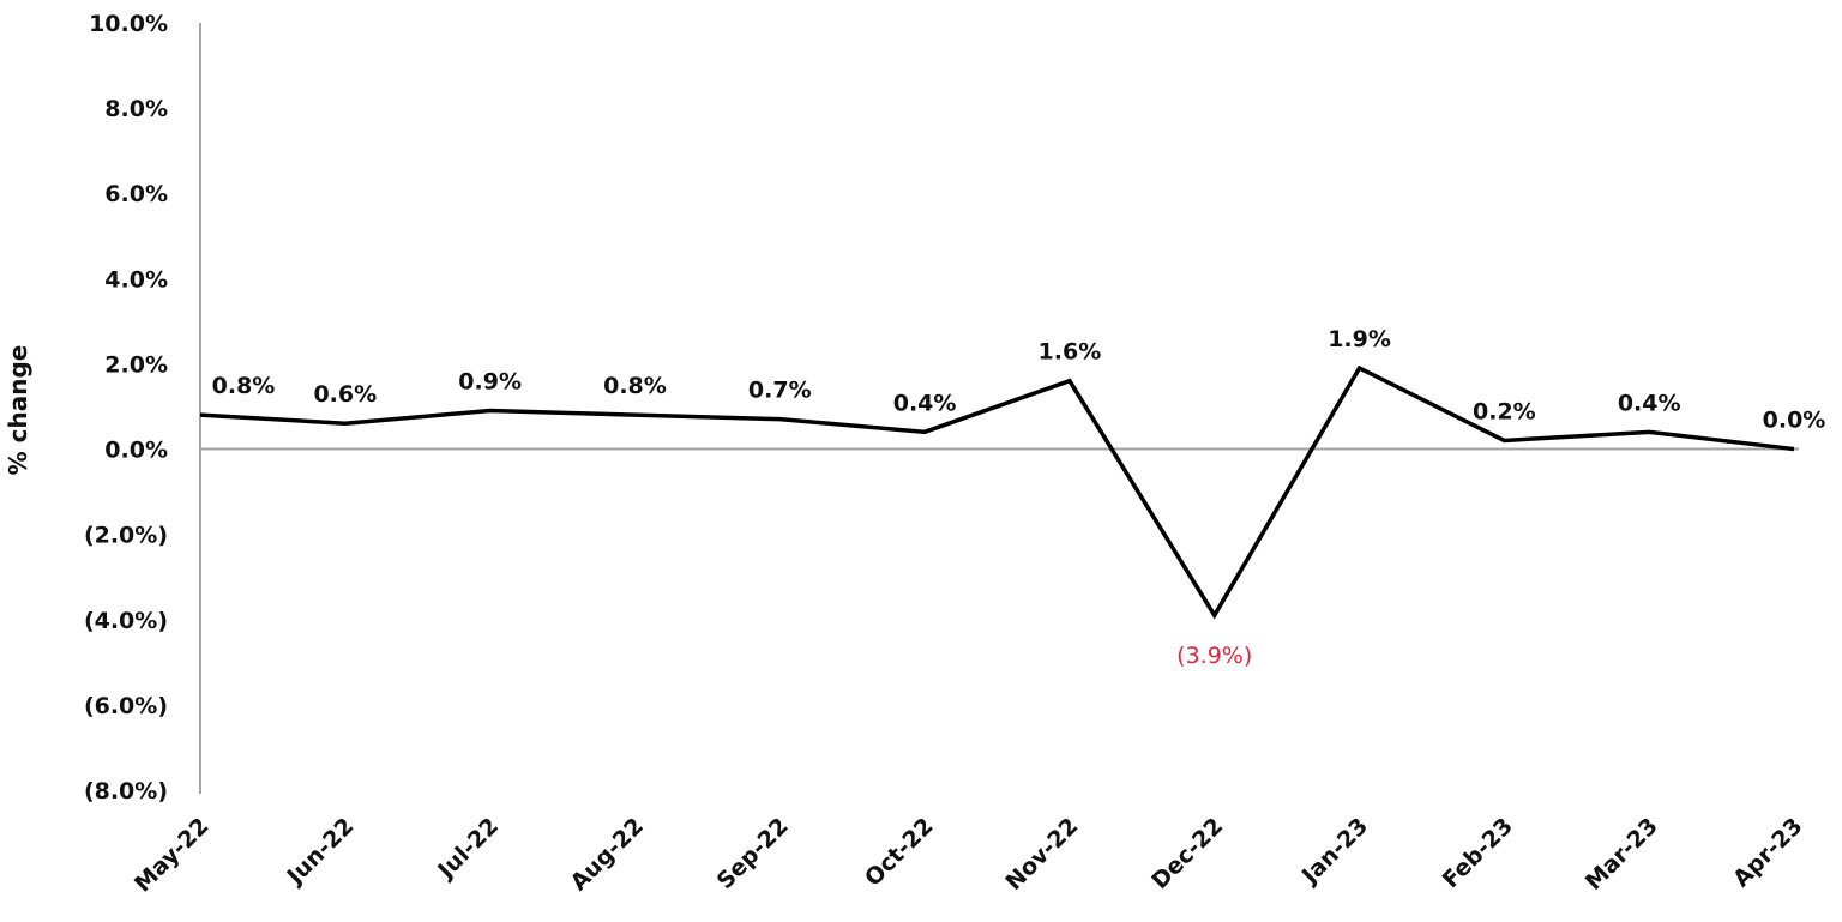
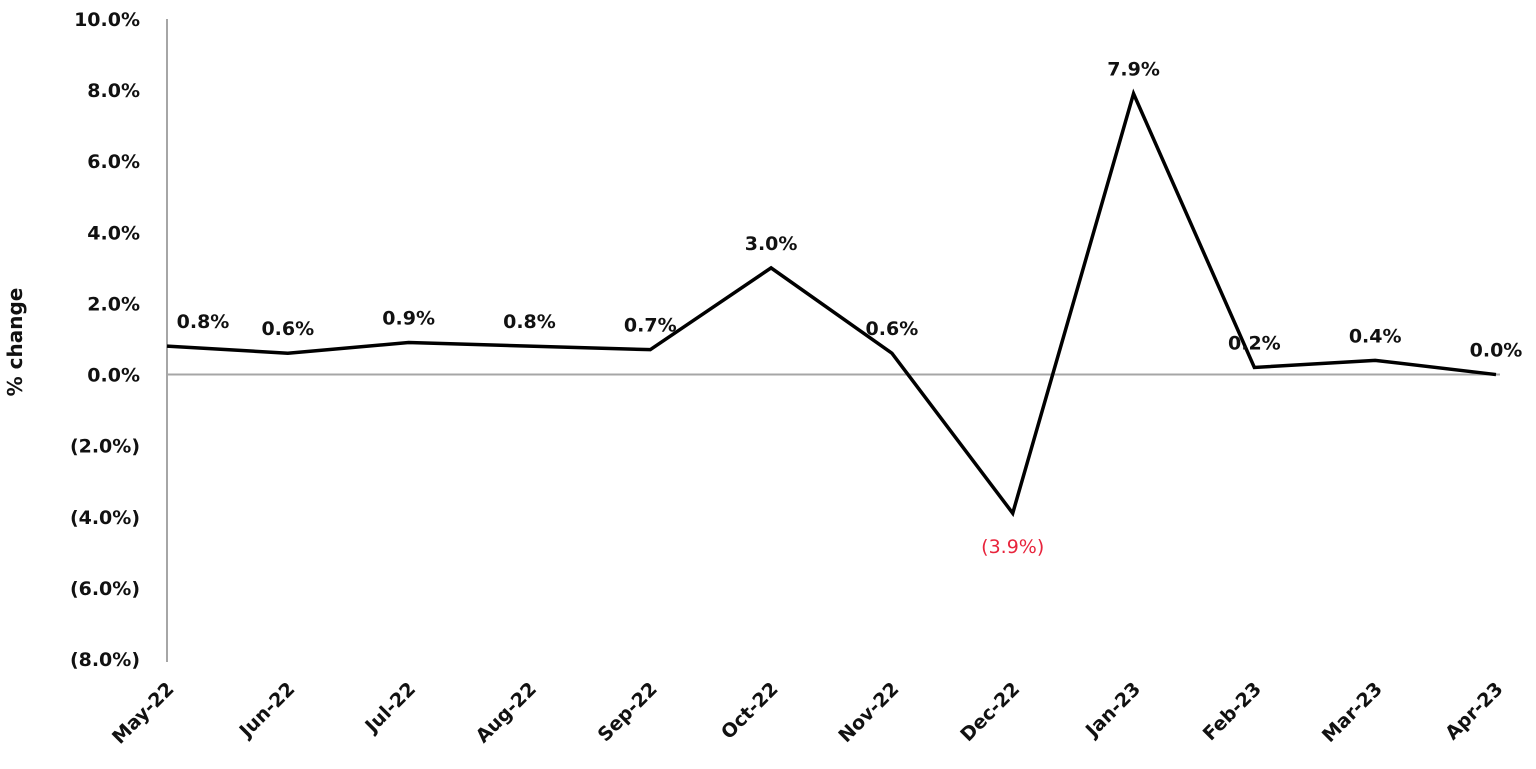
Oct-22: 0.4% -> 3.0%
Nov-22: 1.6% -> 0.6%
Jan-23: 1.9% -> 7.9%
